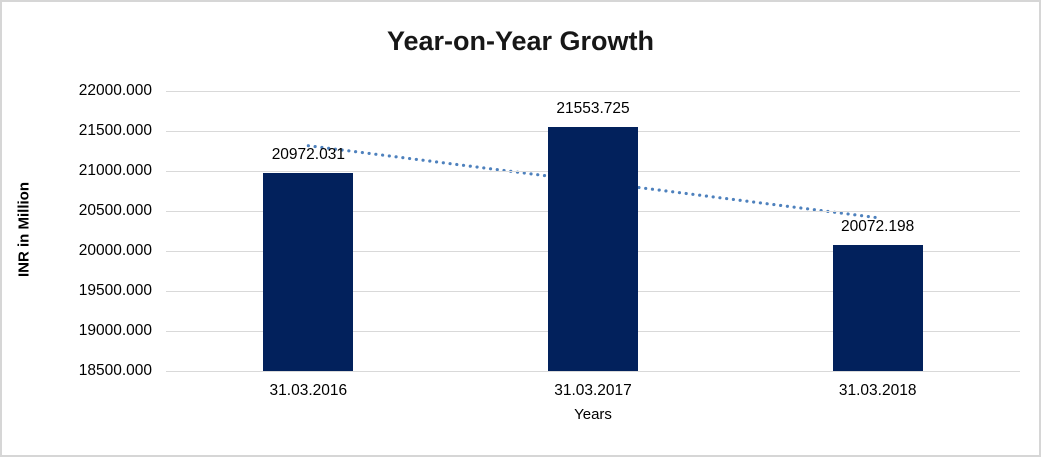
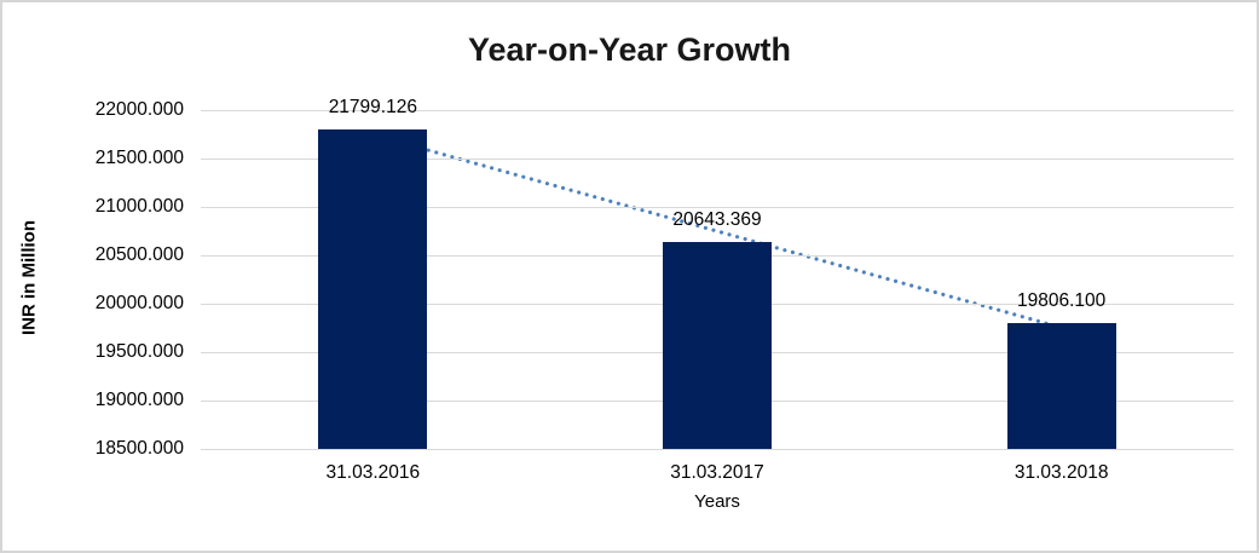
31.03.2016: 20972.031 -> 21799.126
31.03.2017: 21553.725 -> 20643.369
31.03.2018: 20072.198 -> 19806.100
